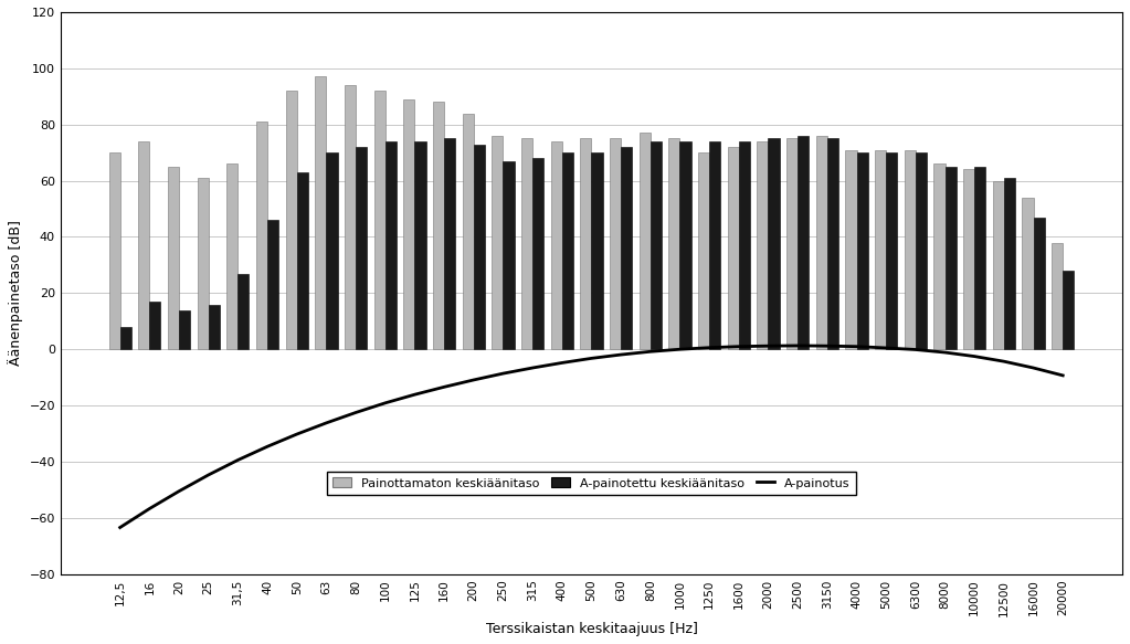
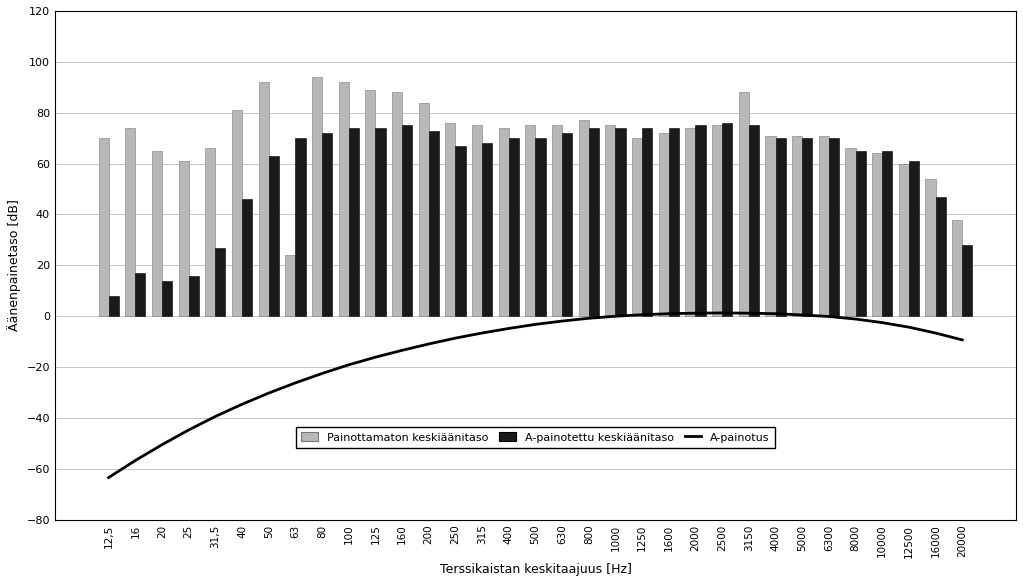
Painottamaton keskiäänitaso/63: 97 -> 24
Painottamaton keskiäänitaso/3150: 76 -> 88
